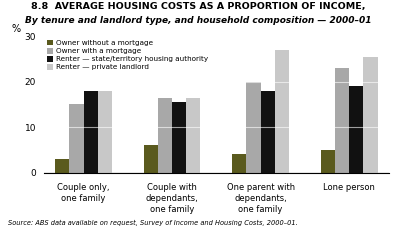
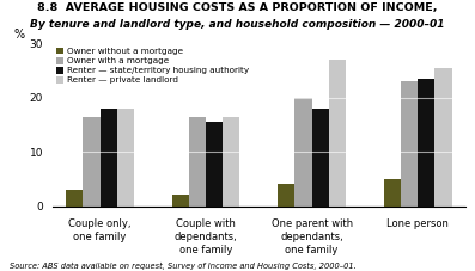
Owner with a mortgage/Couple only, one family: 15.0 -> 16.5
Owner without a mortgage/Couple with dependants, one family: 6 -> 2
Renter — state/territory housing authority/Lone person: 19.0 -> 23.5
